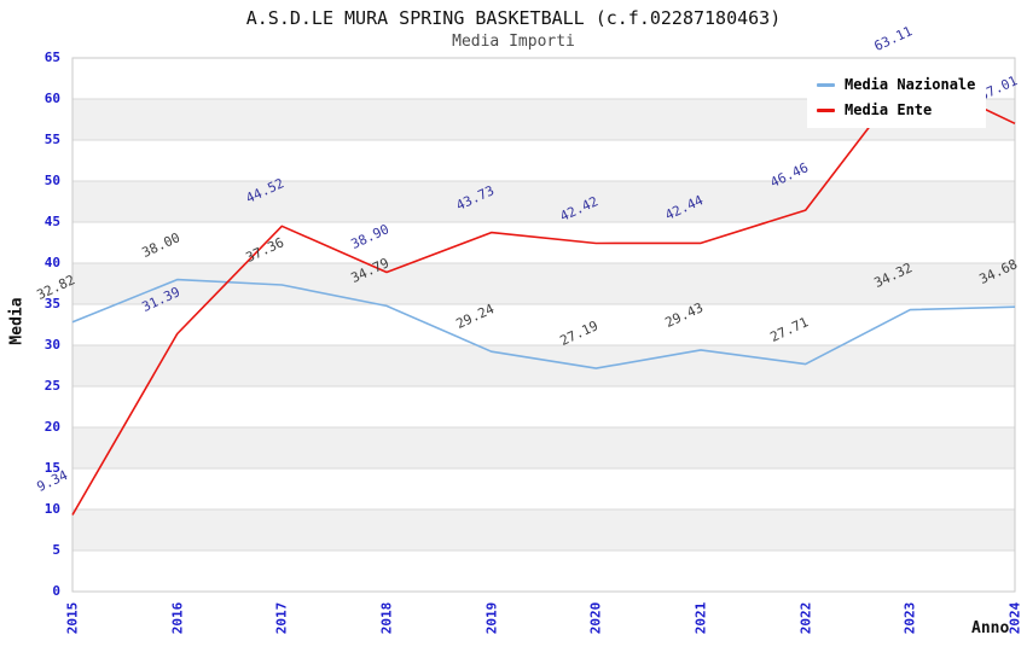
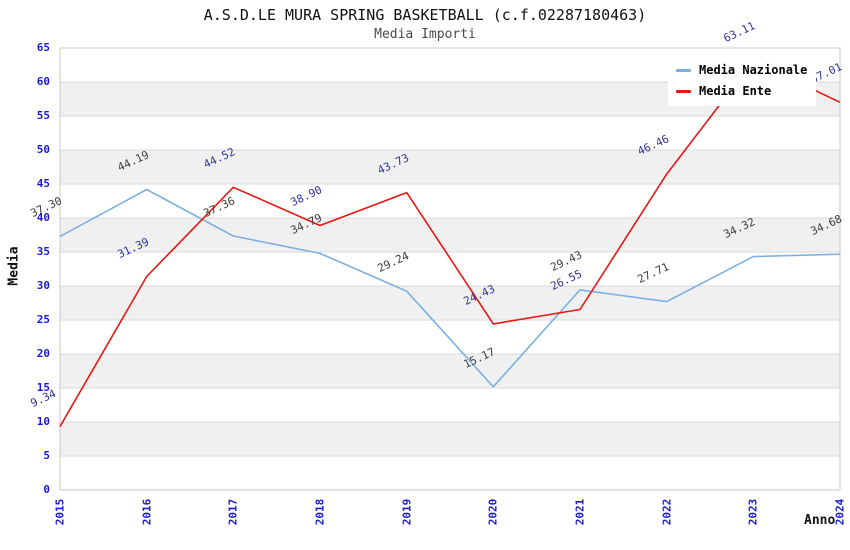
Media Nazionale/2015: 32.82 -> 37.30
Media Nazionale/2016: 38.00 -> 44.19
Media Nazionale/2020: 27.19 -> 15.17
Media Ente/2020: 42.42 -> 24.43
Media Ente/2021: 42.44 -> 26.55
